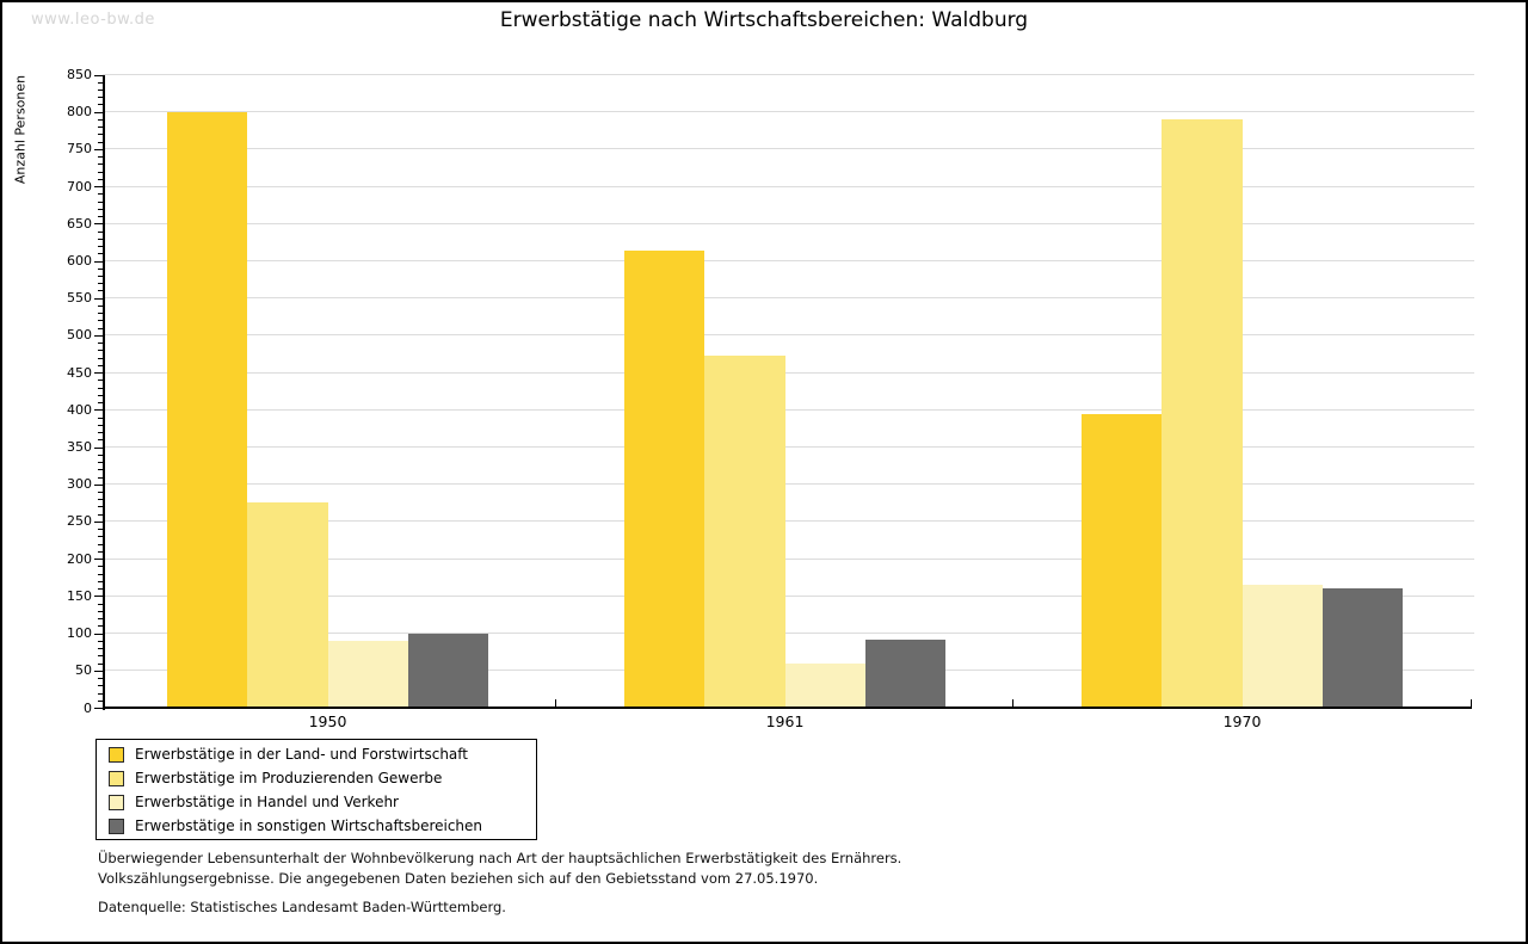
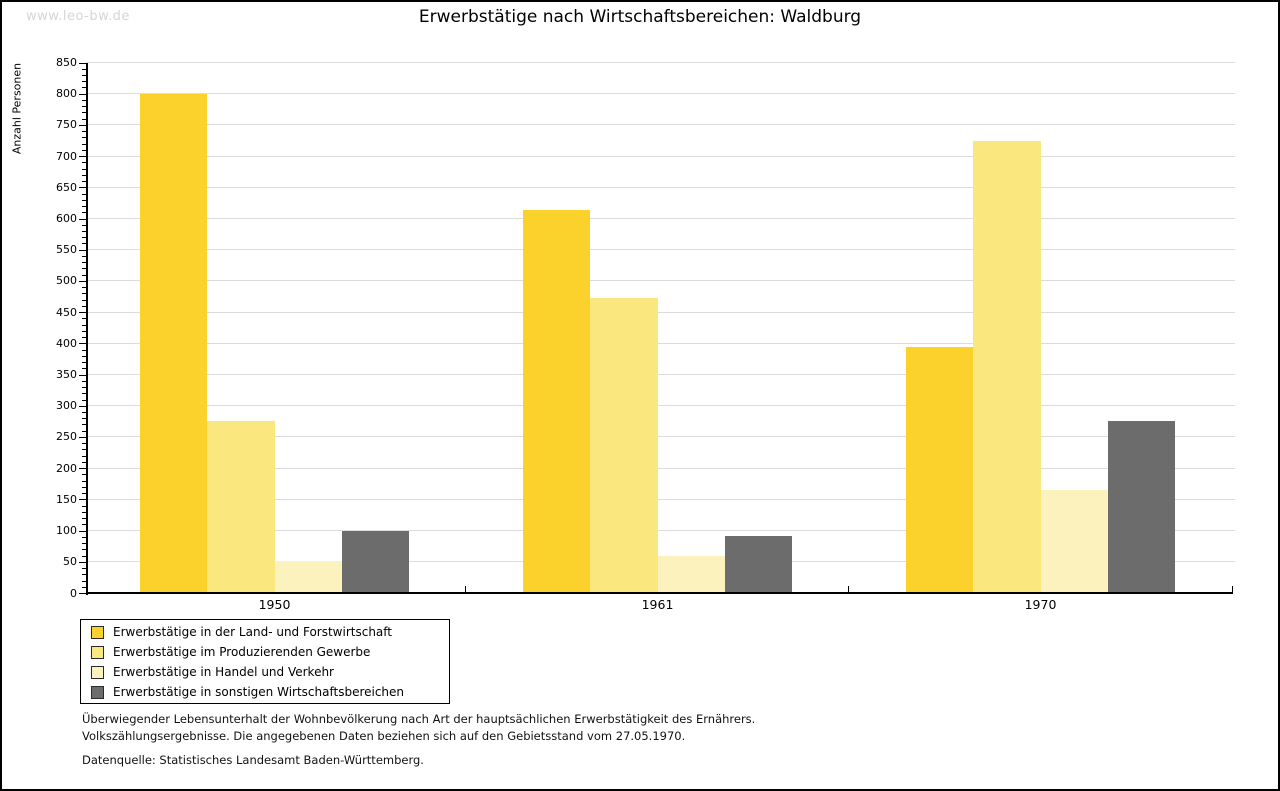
Erwerbstätige in Handel und Verkehr/1950: 90 -> 50
Erwerbstätige im Produzierenden Gewerbe/1970: 790 -> 720
Erwerbstätige in sonstigen Wirtschaftsbereichen/1970: 160 -> 280
